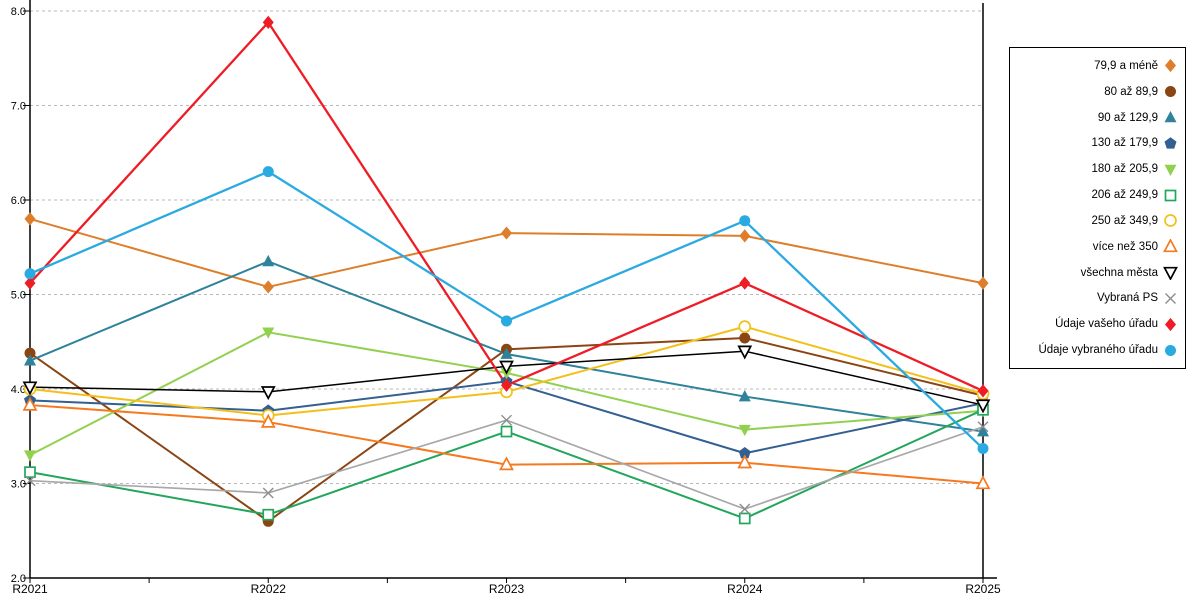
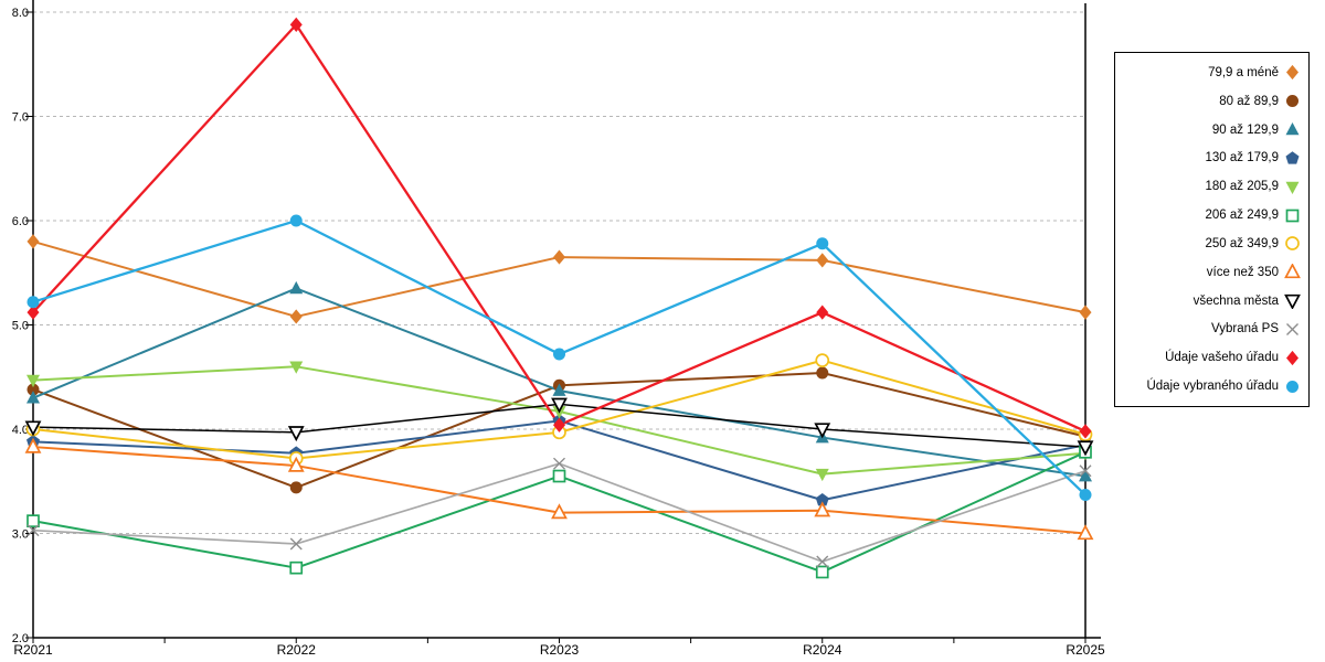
180 až 205,9/R2021: 3.3 -> 4.5
80 až 89,9/R2022: 2.6 -> 3.4
Údaje vybraného úřadu/R2022: 6.3 -> 6.0
všechna města/R2024: 4.4 -> 4.0
